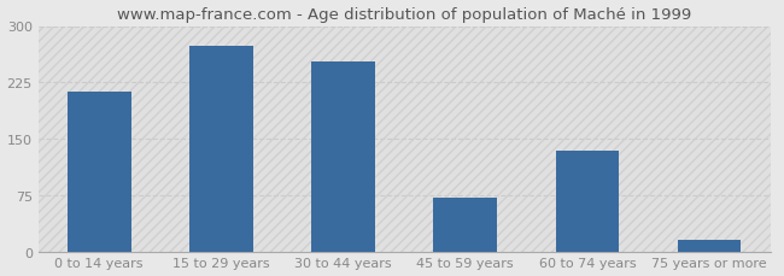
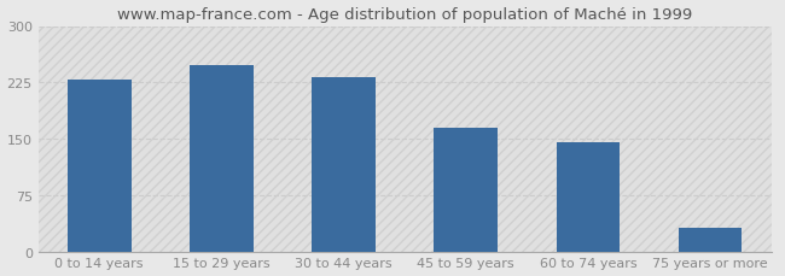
0 to 14 years: 212 -> 228
15 to 29 years: 274 -> 248
30 to 44 years: 252 -> 232
45 to 59 years: 72 -> 165
60 to 74 years: 134 -> 146
75 years or more: 16 -> 32
